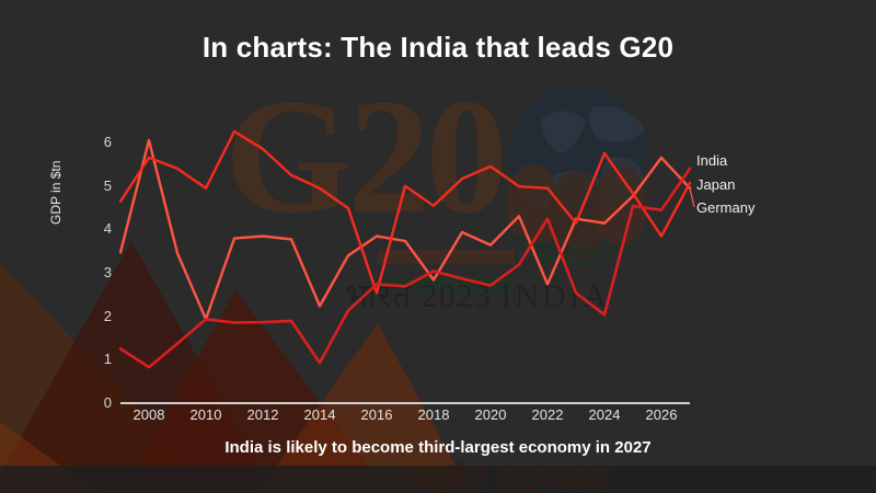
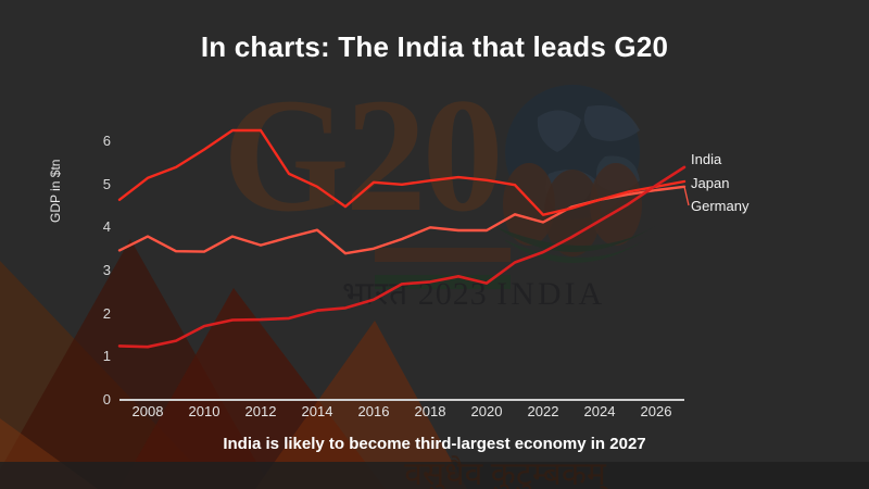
Japan/2008: 5.6 -> 5.1
Germany/2008: 6.0 -> 3.8
India/2008: 0.8 -> 1.2
Japan/2010: 4.9 -> 5.8
Germany/2010: 1.9 -> 3.4
India/2010: 1.9 -> 1.7
Japan/2012: 5.8 -> 6.2
Germany/2012: 3.8 -> 3.5
Germany/2014: 2.2 -> 3.9
India/2014: 0.9 -> 2.0
Japan/2016: 2.5 -> 5.0
Germany/2016: 3.8 -> 3.5
India/2016: 2.7 -> 2.3
Japan/2018: 4.5 -> 5.0
Germany/2018: 2.8 -> 4.0
India/2018: 3.0 -> 2.7
Japan/2020: 5.4 -> 5.0
Germany/2020: 3.6 -> 3.9
Japan/2022: 4.9 -> 4.2
Germany/2022: 2.7 -> 4.1
India/2022: 4.2 -> 3.4
Japan/2023: 4.1 -> 4.4
Germany/2023: 4.2 -> 4.4
India/2023: 2.5 -> 3.7
Japan/2024: 5.7 -> 4.6
Germany/2024: 4.1 -> 4.6
India/2024: 2.0 -> 4.1
Japan/2026: 3.8 -> 4.9
Germany/2026: 5.6 -> 4.8
India/2026: 4.4 -> 4.9
